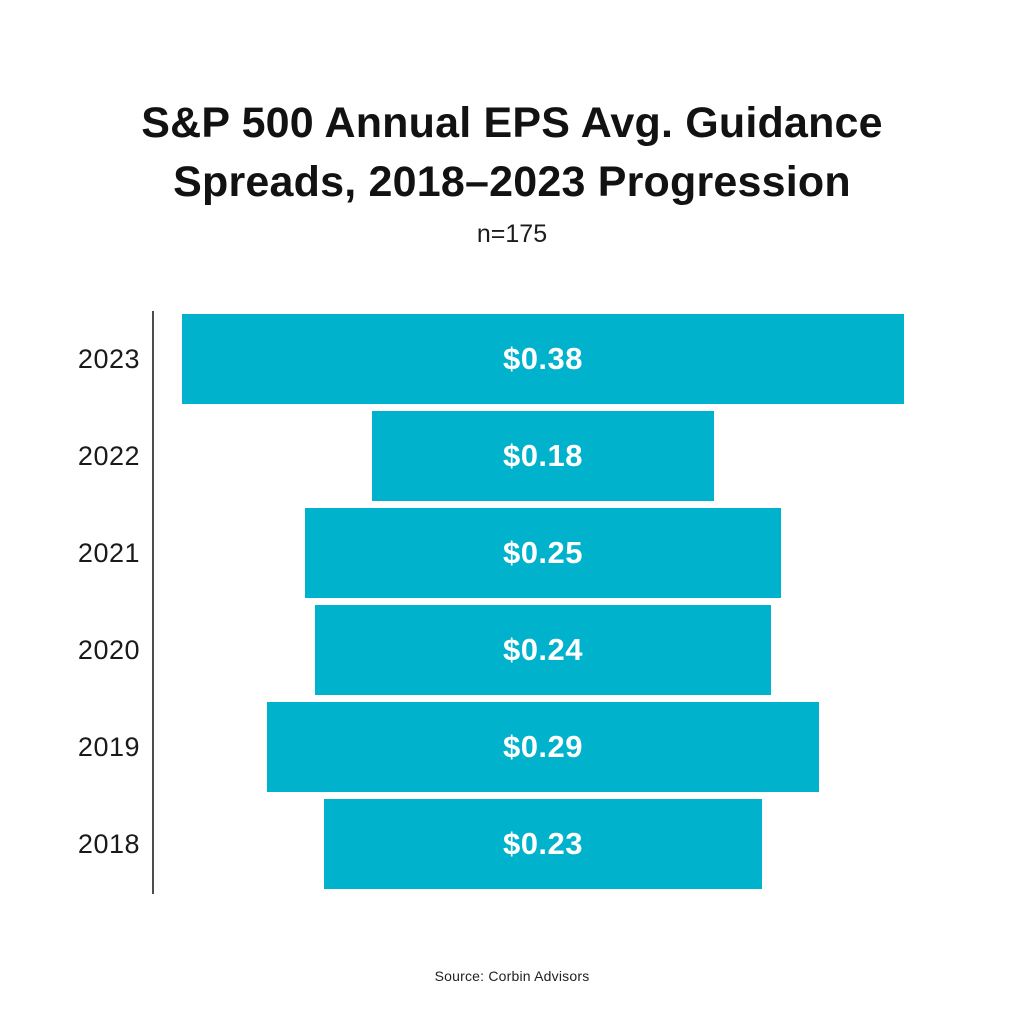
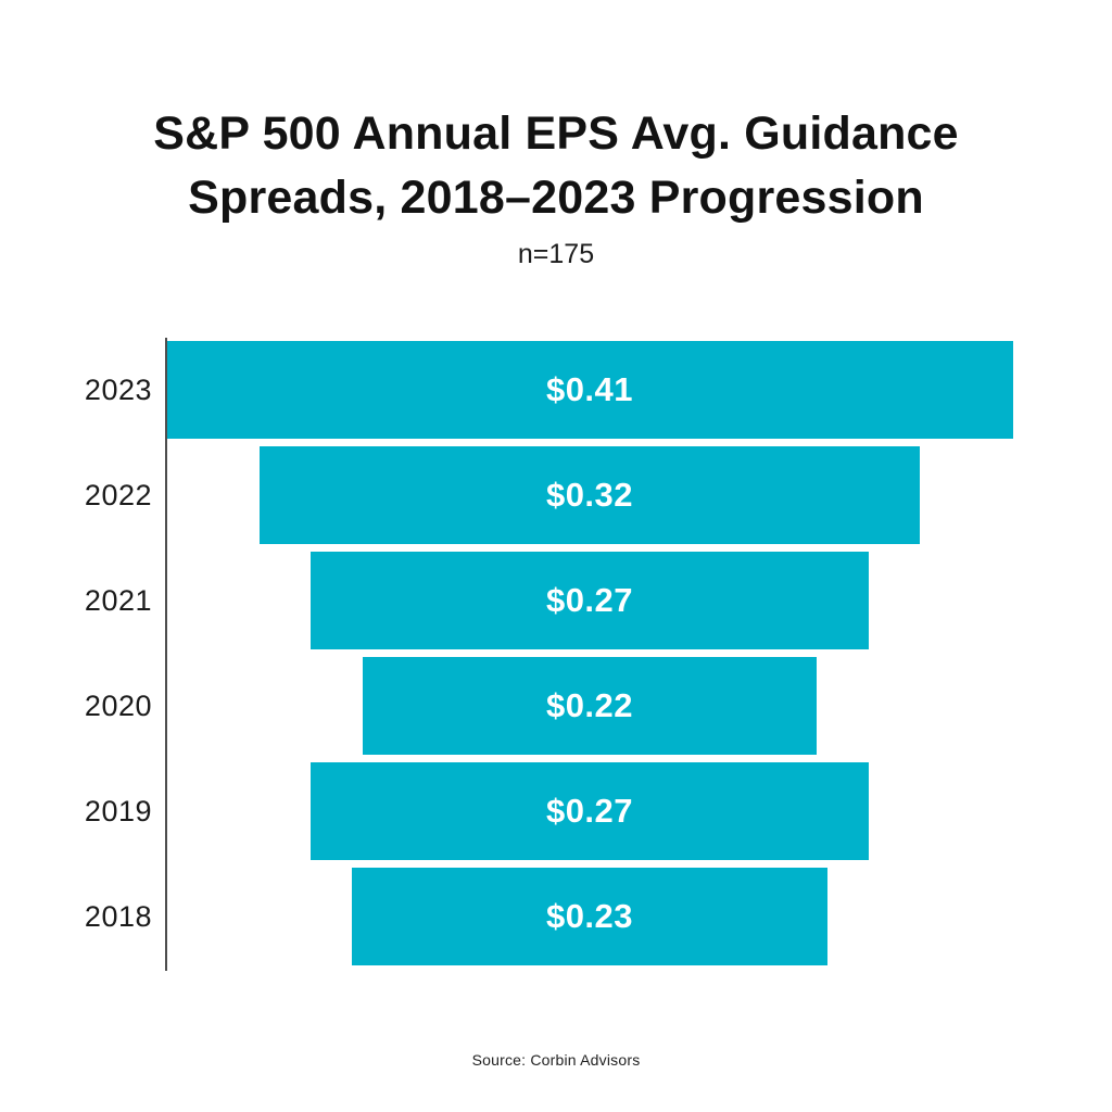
2023: $0.38 -> $0.41
2022: $0.18 -> $0.32
2021: $0.25 -> $0.27
2020: $0.24 -> $0.22
2019: $0.29 -> $0.27
